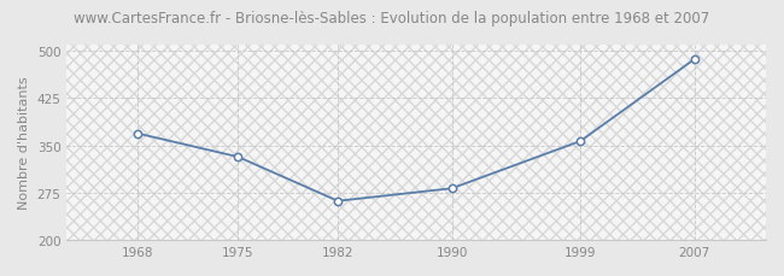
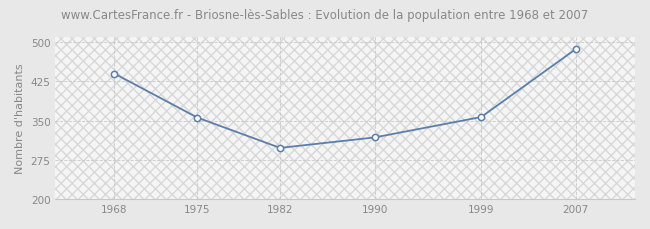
1968: 369 -> 440
1975: 332 -> 356
1982: 262 -> 298
1990: 282 -> 318
